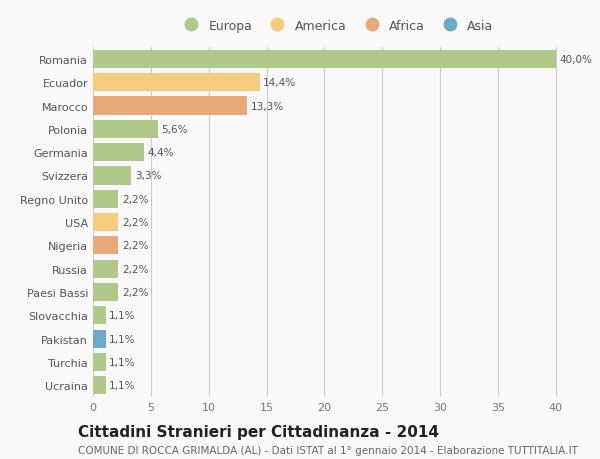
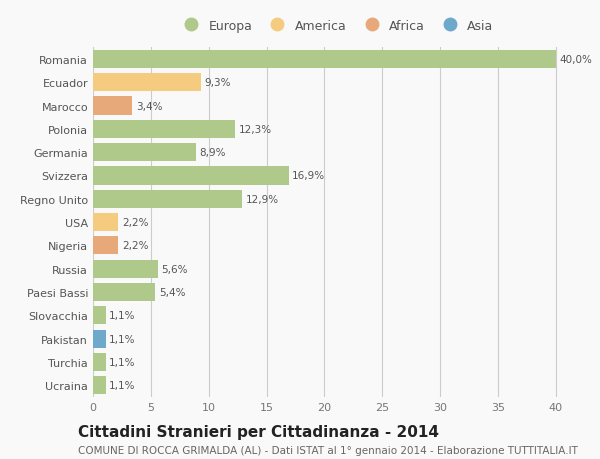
Ecuador: 14,4% -> 9,3%
Marocco: 13,3% -> 3,4%
Polonia: 5,6% -> 12,3%
Germania: 4,4% -> 8,9%
Svizzera: 3,3% -> 16,9%
Regno Unito: 2,2% -> 12,9%
Russia: 2,2% -> 5,6%
Paesi Bassi: 2,2% -> 5,4%
